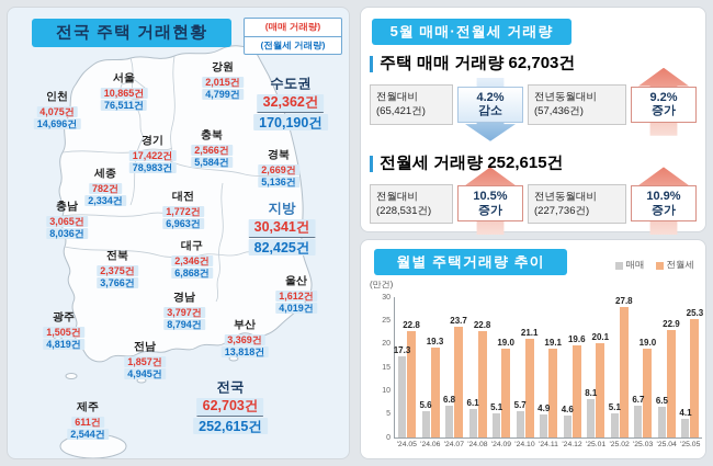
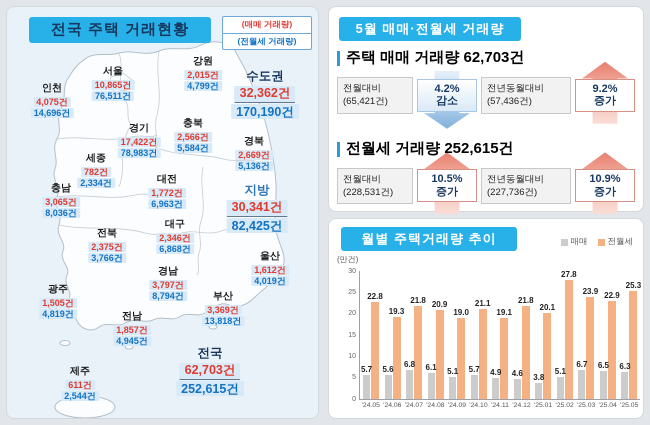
매매/'24.05: 17.3 -> 5.7
전월세/'24.07: 23.7 -> 21.8
전월세/'24.08: 22.8 -> 20.9
전월세/'24.12: 19.6 -> 21.8
매매/'25.01: 8.1 -> 3.8
전월세/'25.03: 19.0 -> 23.9
매매/'25.05: 4.1 -> 6.3
